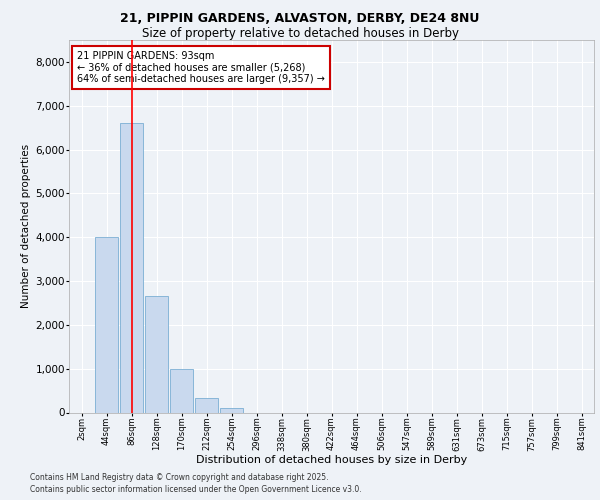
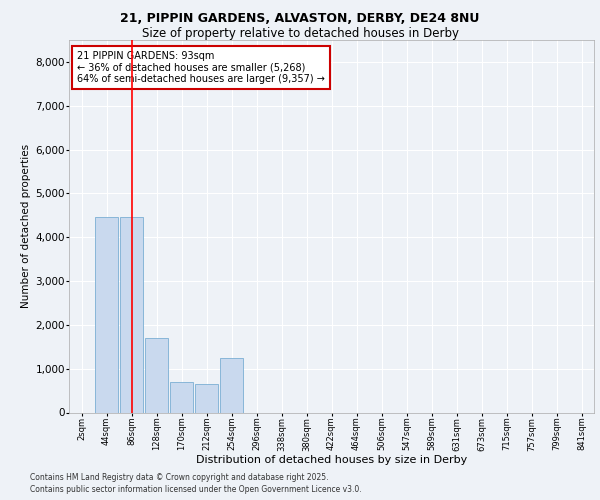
44sqm: 4,000 -> 4,450
86sqm: 6,600 -> 4,450
128sqm: 2,650 -> 1,700
170sqm: 1,000 -> 700
212sqm: 330 -> 650
254sqm: 100 -> 1,250
